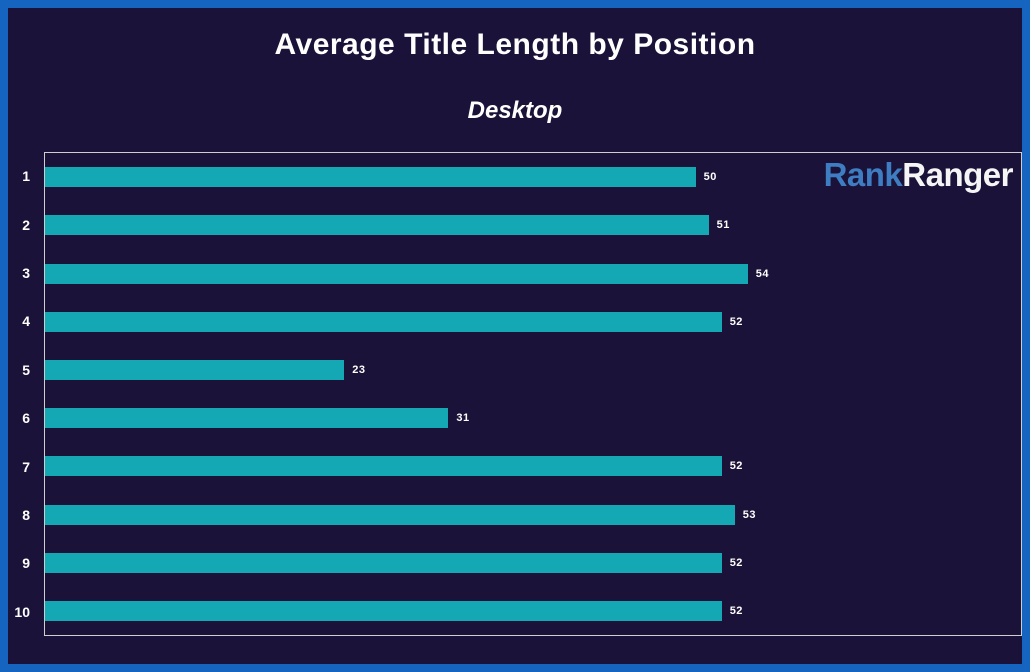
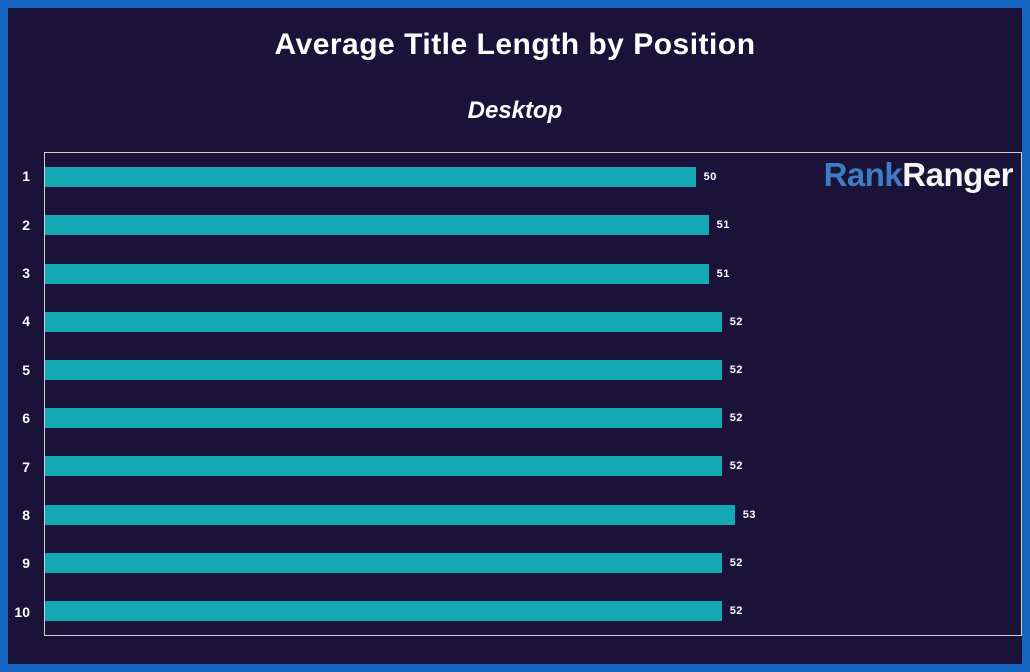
3: 54 -> 51
5: 23 -> 52
6: 31 -> 52
